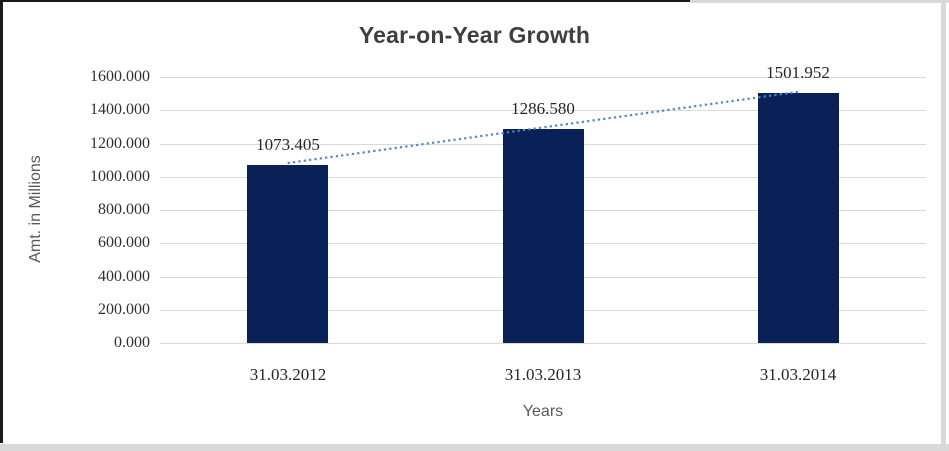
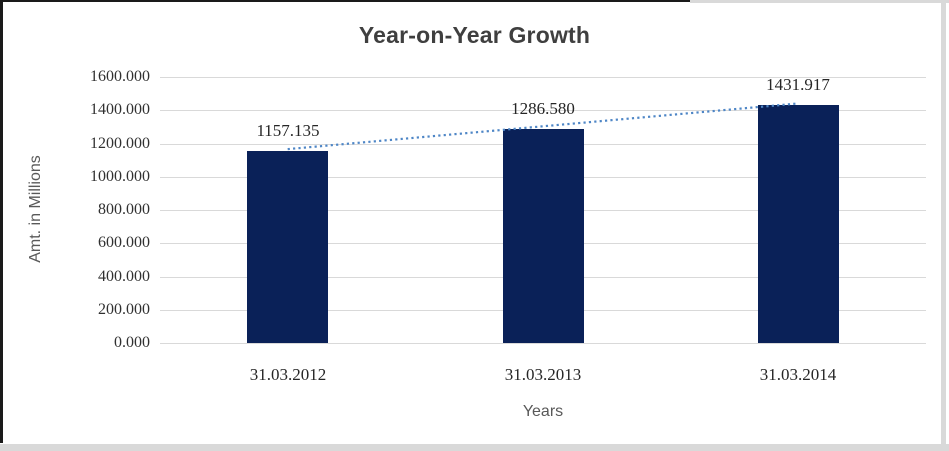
31.03.2012: 1073.405 -> 1157.135
31.03.2014: 1501.952 -> 1431.917
